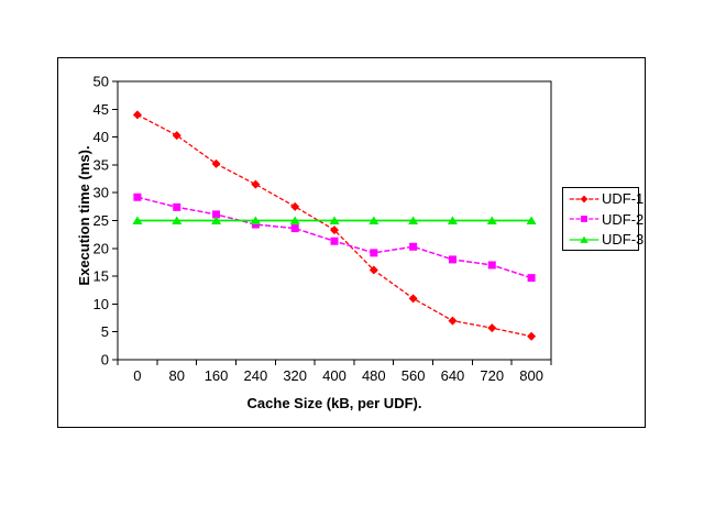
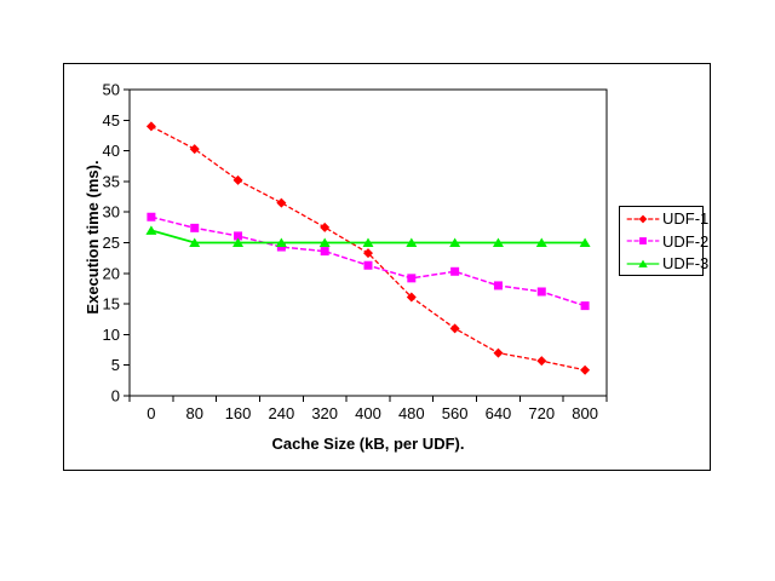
UDF-3/0: 25 -> 27
